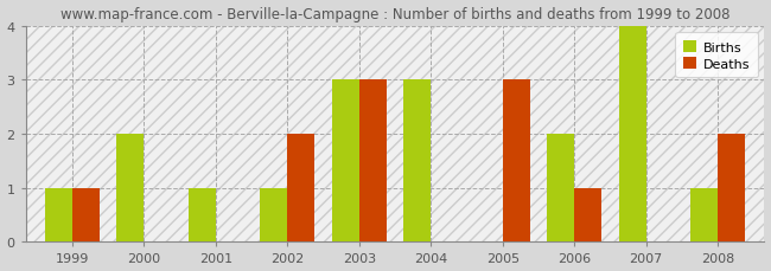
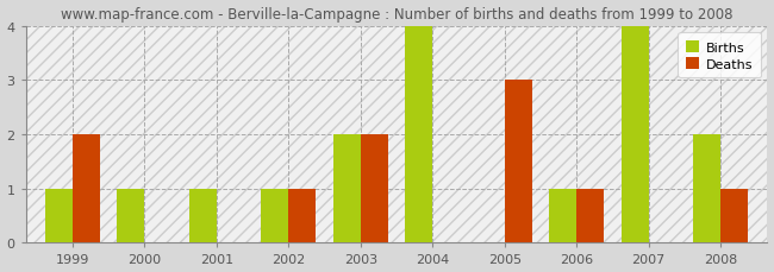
Deaths/1999: 1 -> 2
Births/2000: 2 -> 1
Deaths/2002: 2 -> 1
Births/2003: 3 -> 2
Deaths/2003: 3 -> 2
Births/2004: 3 -> 4
Births/2006: 2 -> 1
Births/2008: 1 -> 2
Deaths/2008: 2 -> 1
